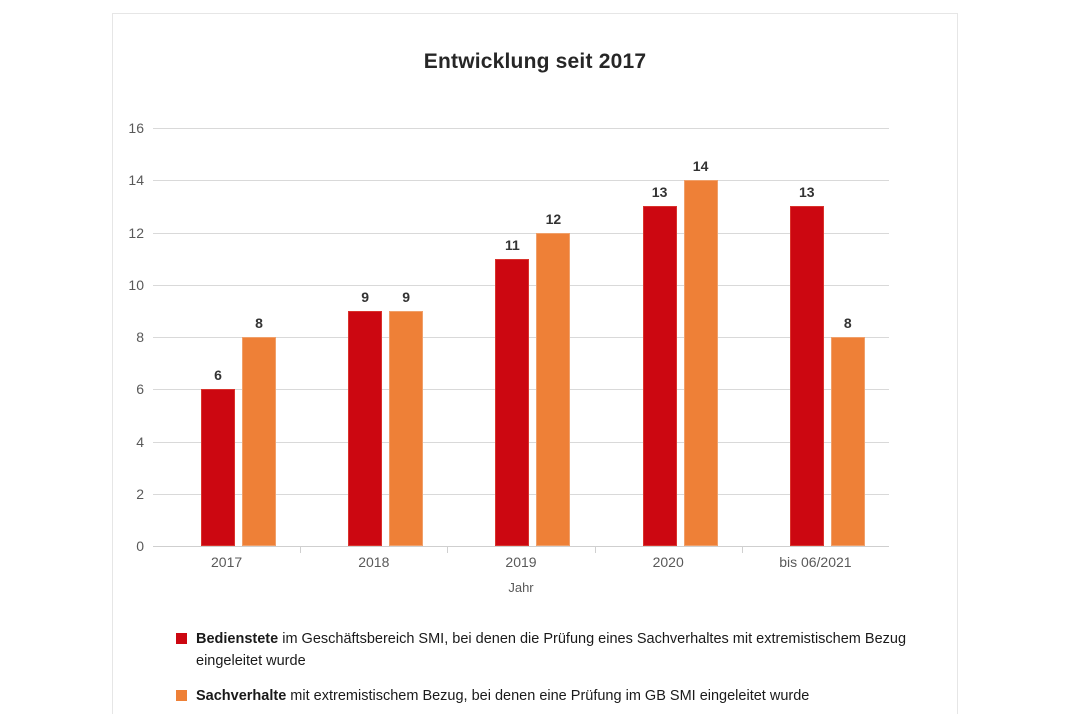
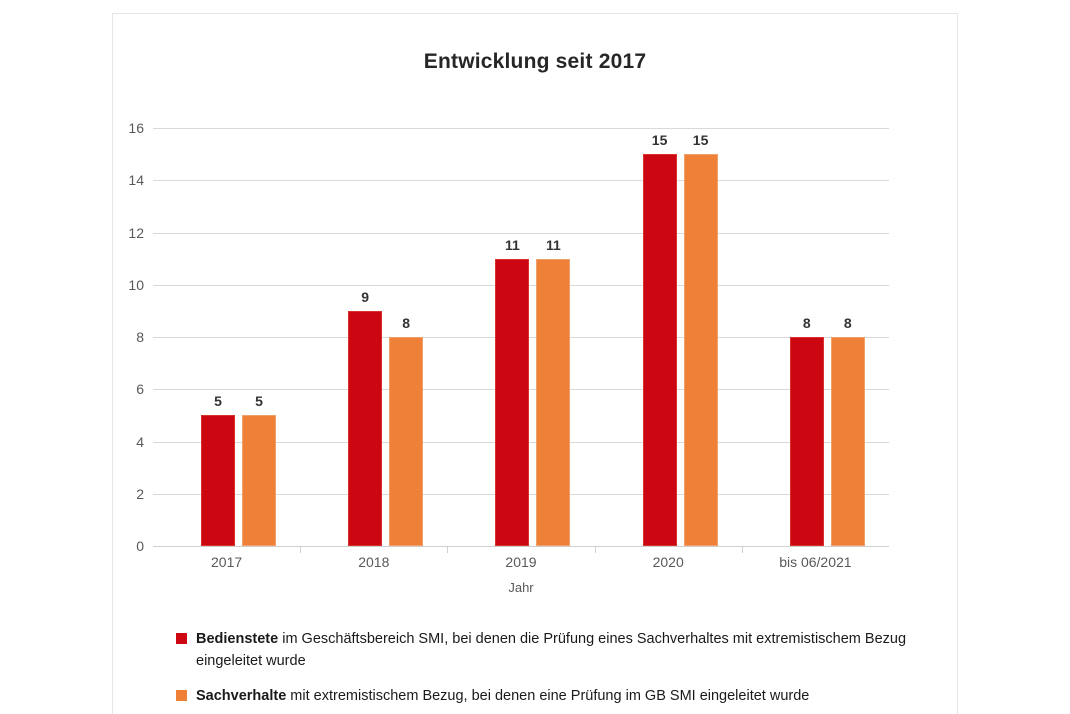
Bedienstete/2017: 6 -> 5
Sachverhalte/2017: 8 -> 5
Sachverhalte/2018: 9 -> 8
Sachverhalte/2019: 12 -> 11
Bedienstete/2020: 13 -> 15
Sachverhalte/2020: 14 -> 15
Bedienstete/bis 06/2021: 13 -> 8
